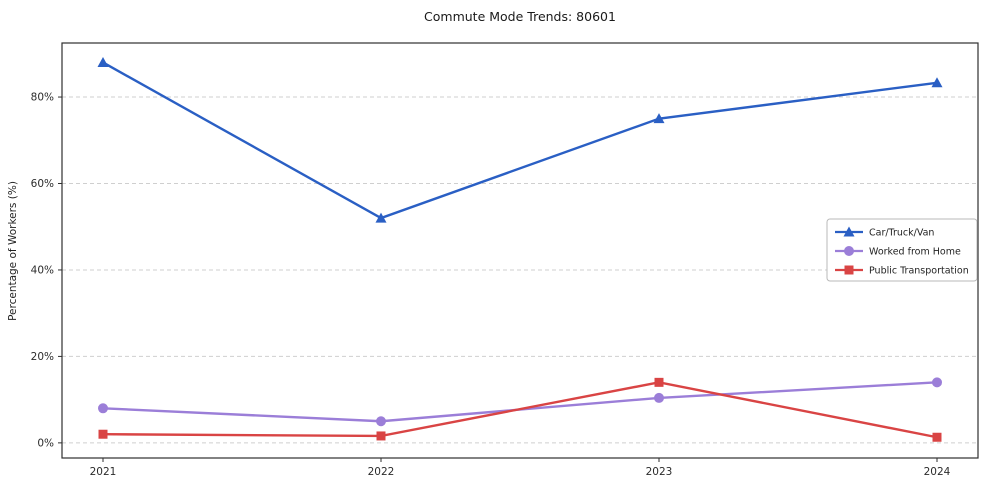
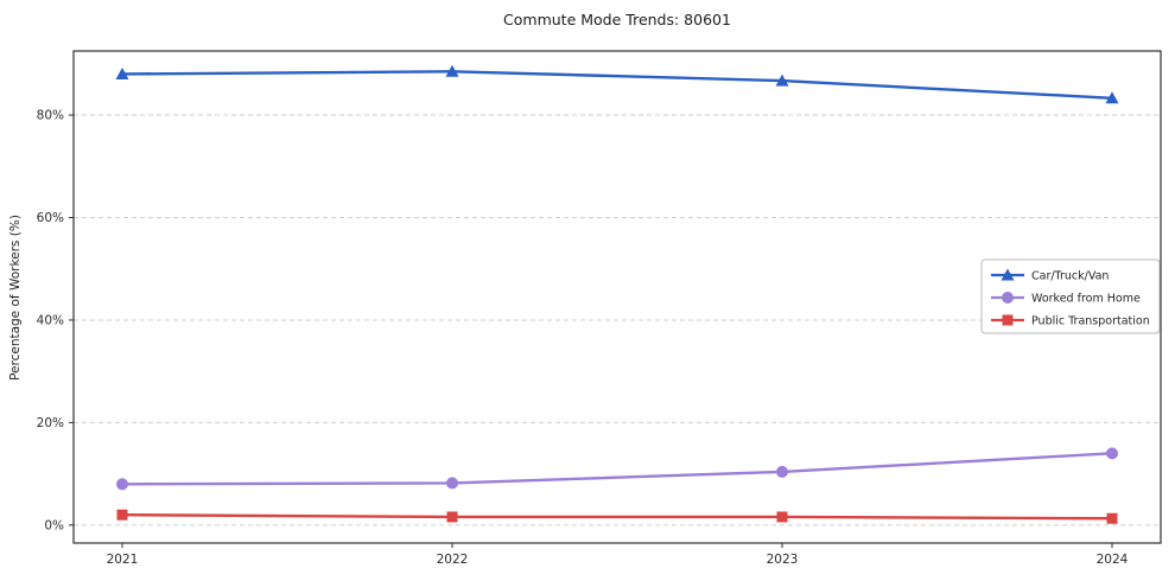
Car/Truck/Van/2022: 52% -> 88%
Worked from Home/2022: 5% -> 8%
Car/Truck/Van/2023: 75% -> 87%
Public Transportation/2023: 14% -> 2%
